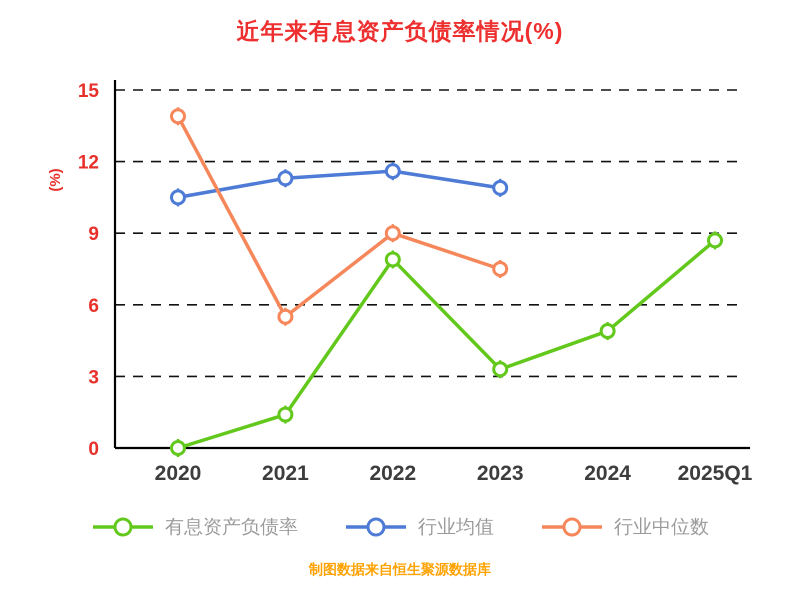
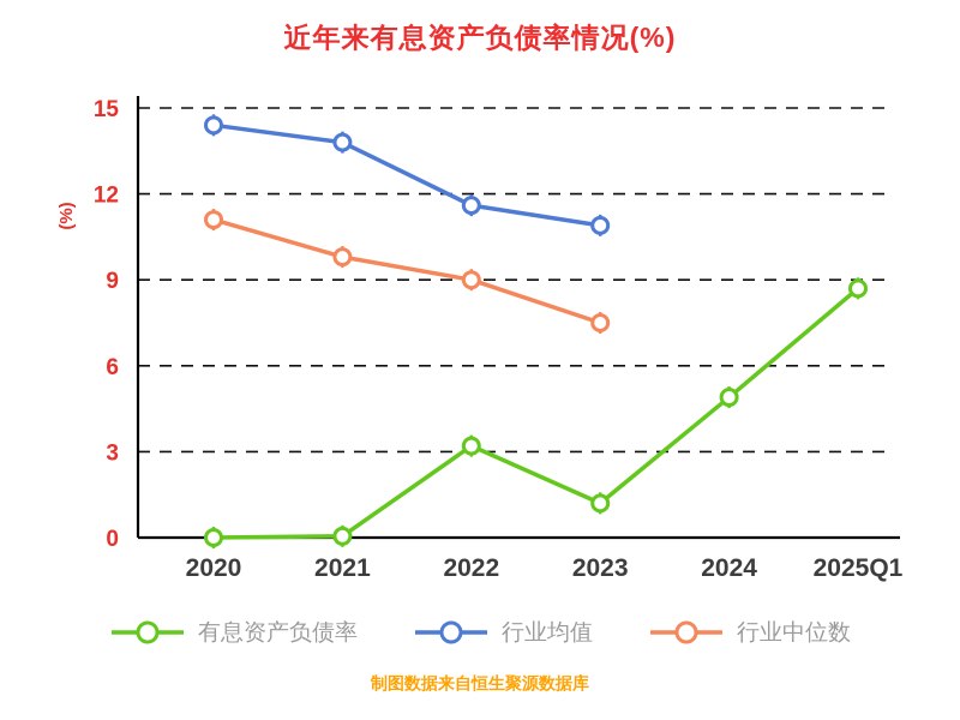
行业均值/2020: 10.5 -> 14.4
行业中位数/2020: 13.9 -> 11.1
有息资产负债率/2021: 1.4 -> 0.1
行业均值/2021: 11.3 -> 13.8
行业中位数/2021: 5.5 -> 9.8
有息资产负债率/2022: 7.9 -> 3.2
有息资产负债率/2023: 3.3 -> 1.2
